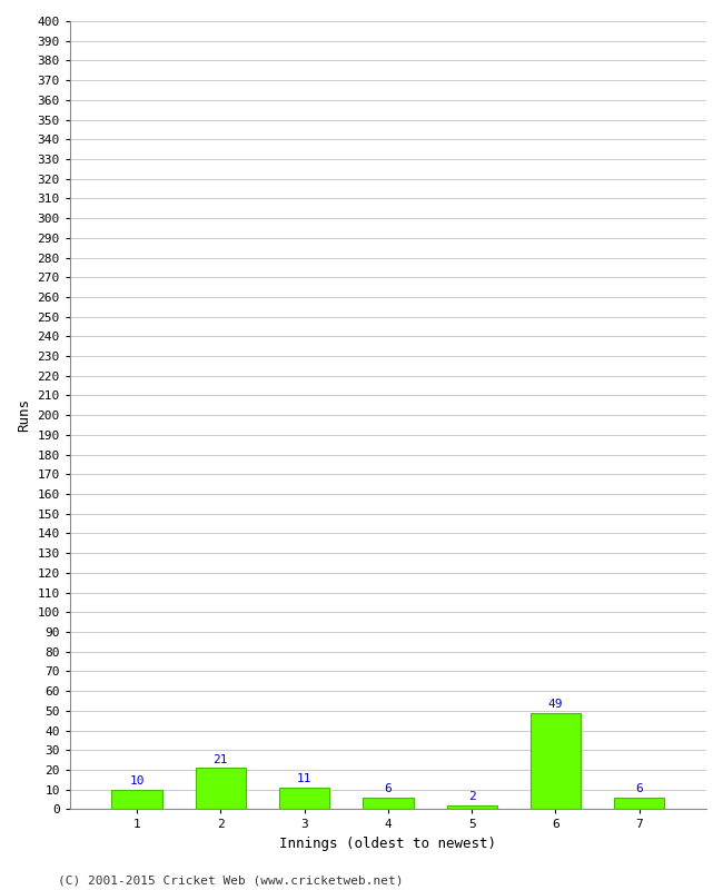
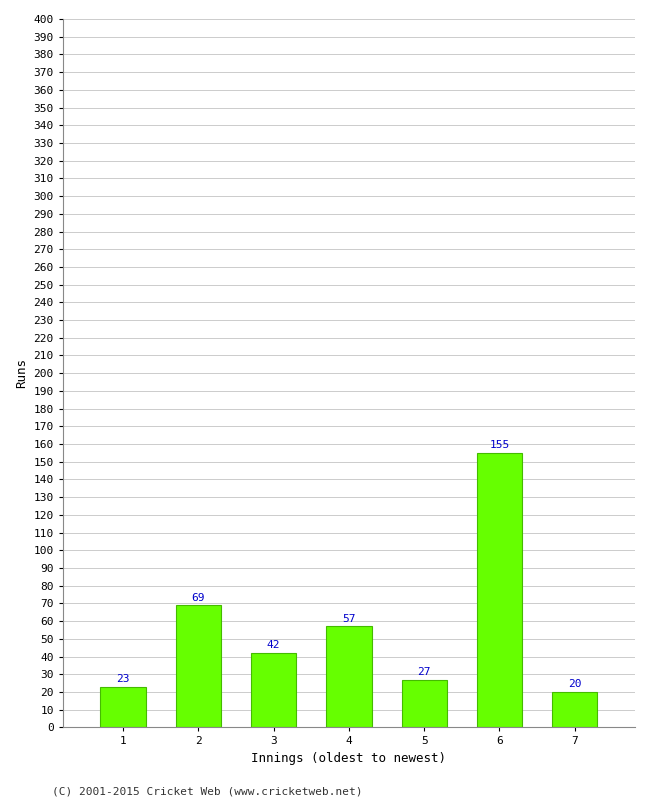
1: 10 -> 23
2: 21 -> 69
3: 11 -> 42
4: 6 -> 57
5: 2 -> 27
6: 49 -> 155
7: 6 -> 20
